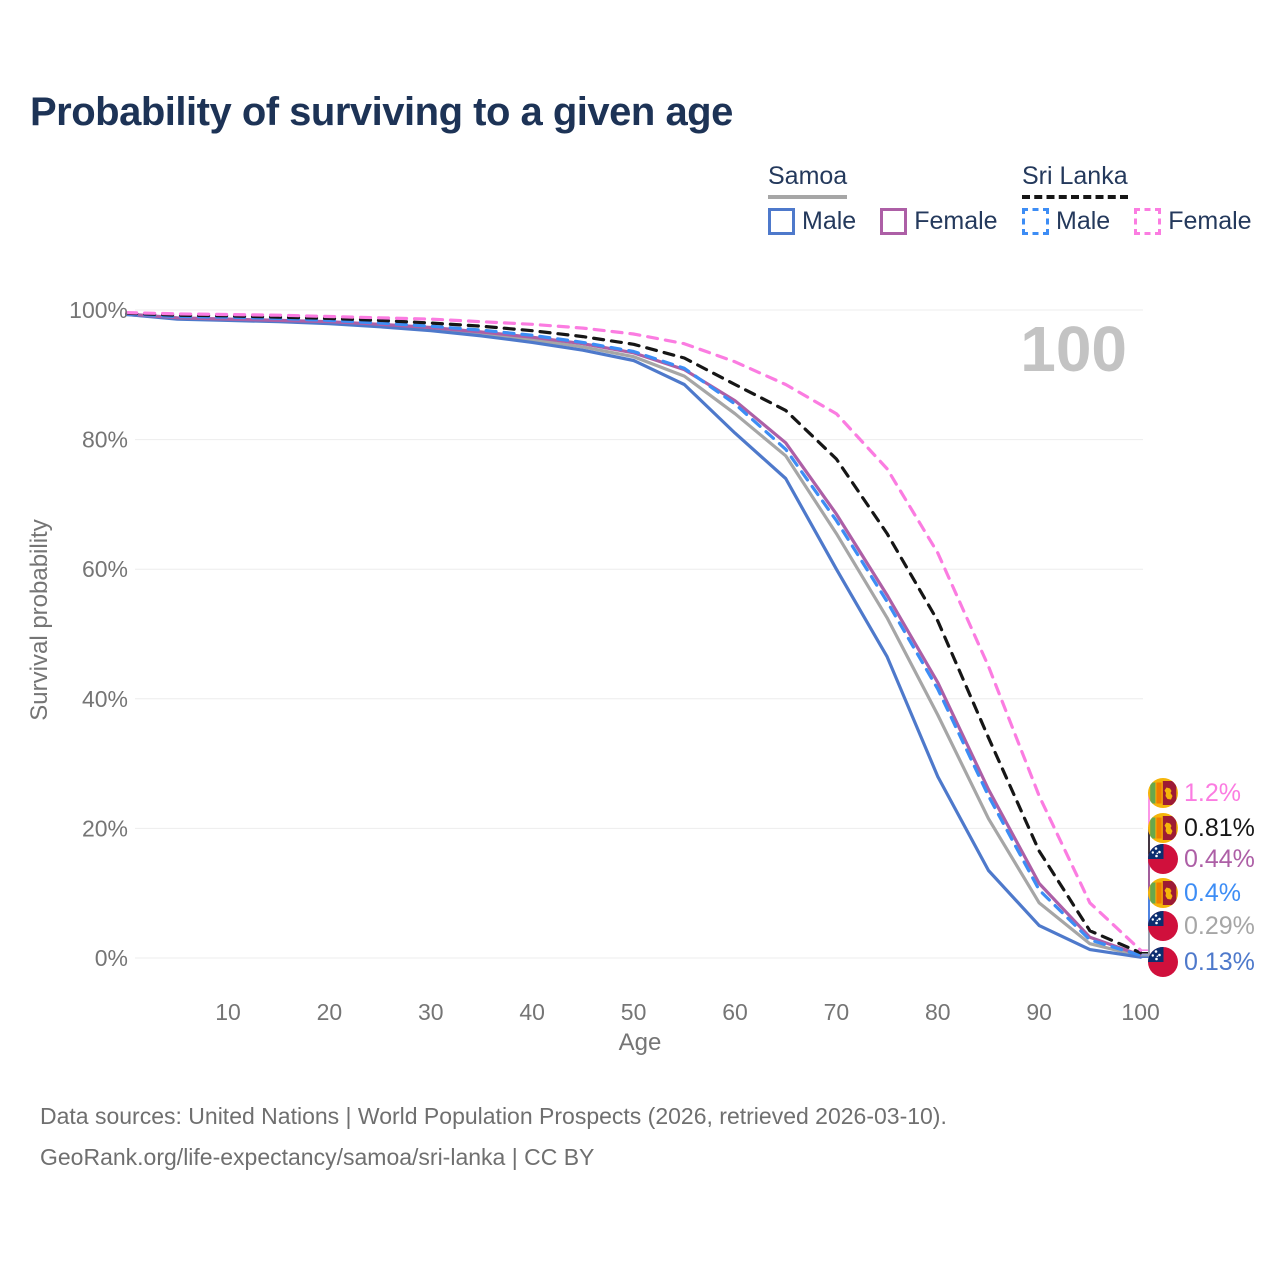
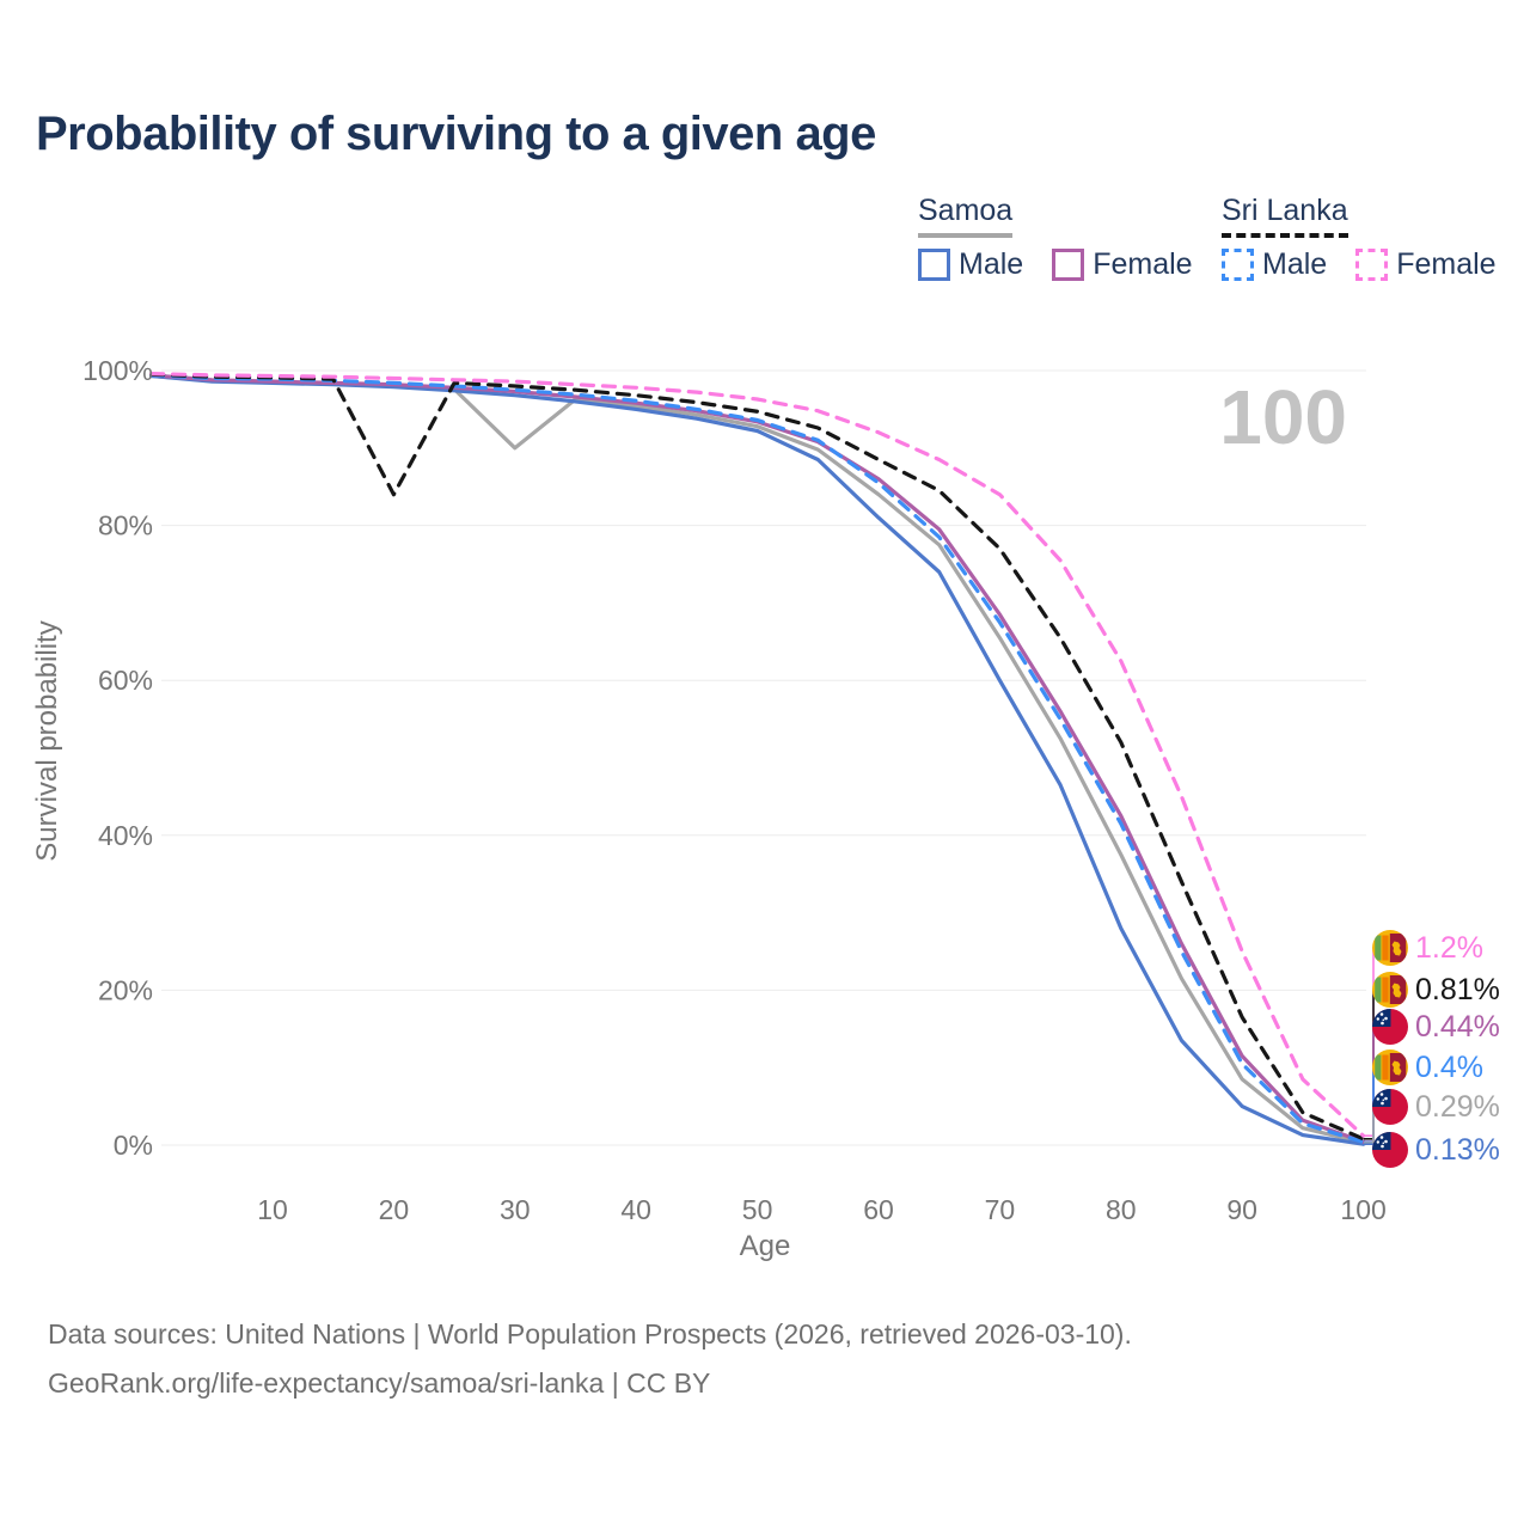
Sri Lanka/20: 99% -> 84%
Samoa/30: 97% -> 90%
